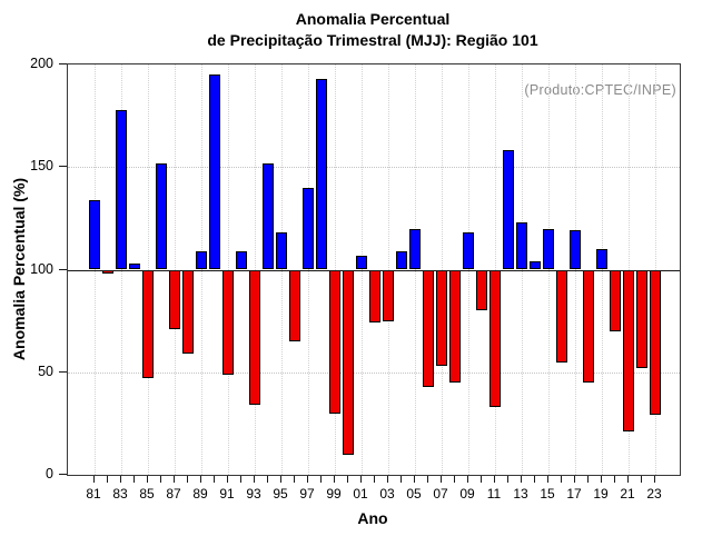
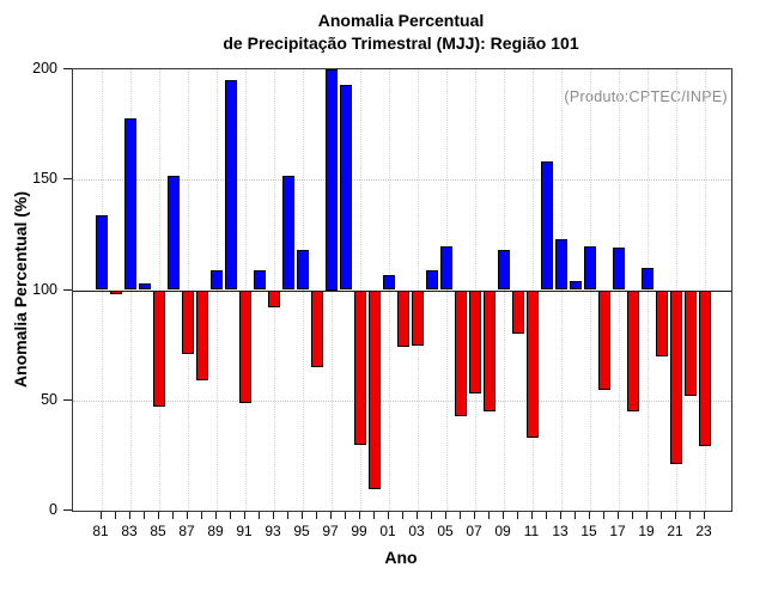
93: 34 -> 92
97: 140 -> 200
